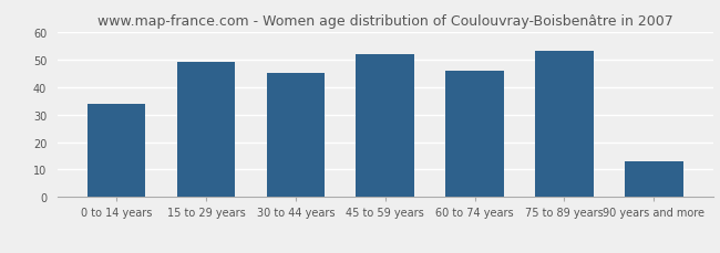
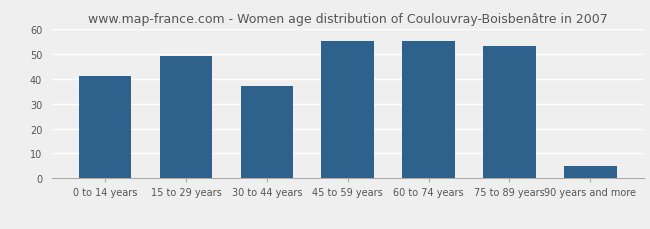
0 to 14 years: 34 -> 41
30 to 44 years: 45 -> 37
45 to 59 years: 52 -> 55
60 to 74 years: 46 -> 55
90 years and more: 13 -> 5
